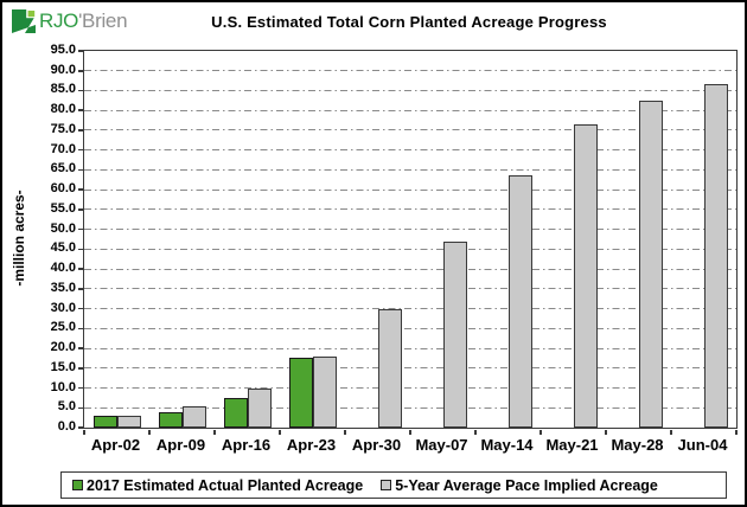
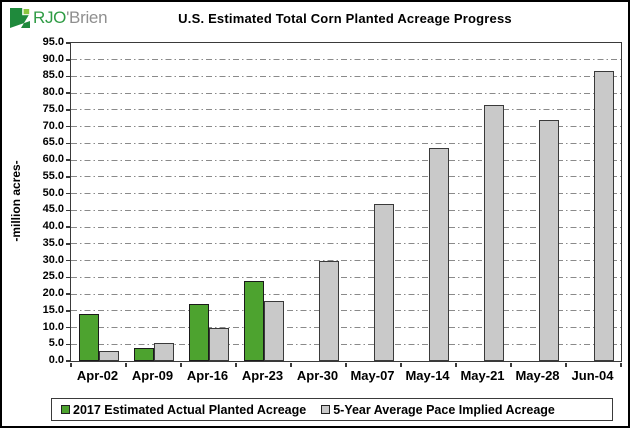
2017 Estimated Actual Planted Acreage/Apr-02: 3 -> 14
2017 Estimated Actual Planted Acreage/Apr-16: 8 -> 17
2017 Estimated Actual Planted Acreage/Apr-23: 18 -> 24
5-Year Average Pace Implied Acreage/May-28: 82 -> 72
